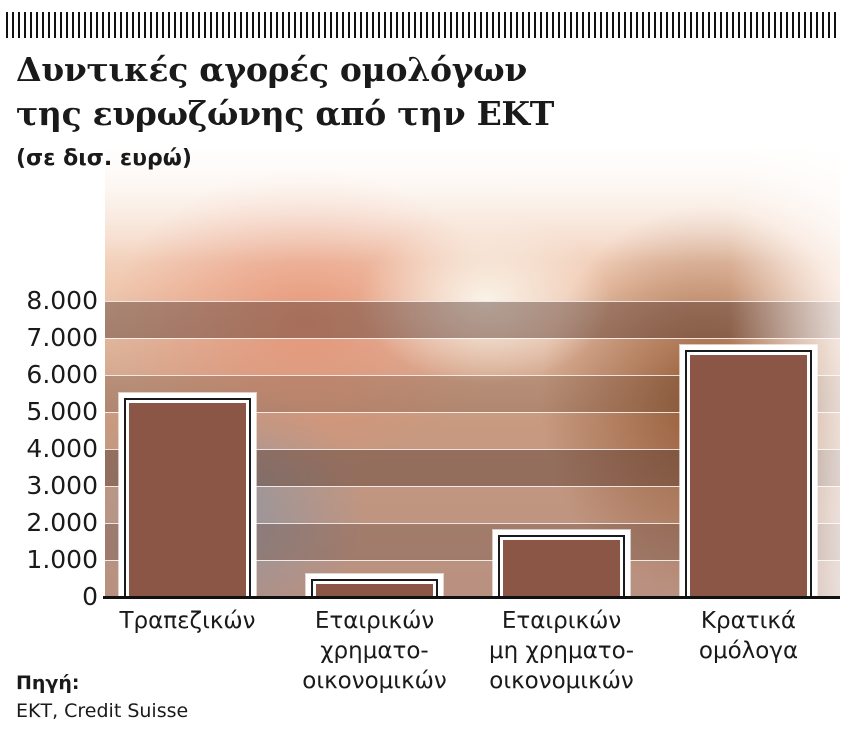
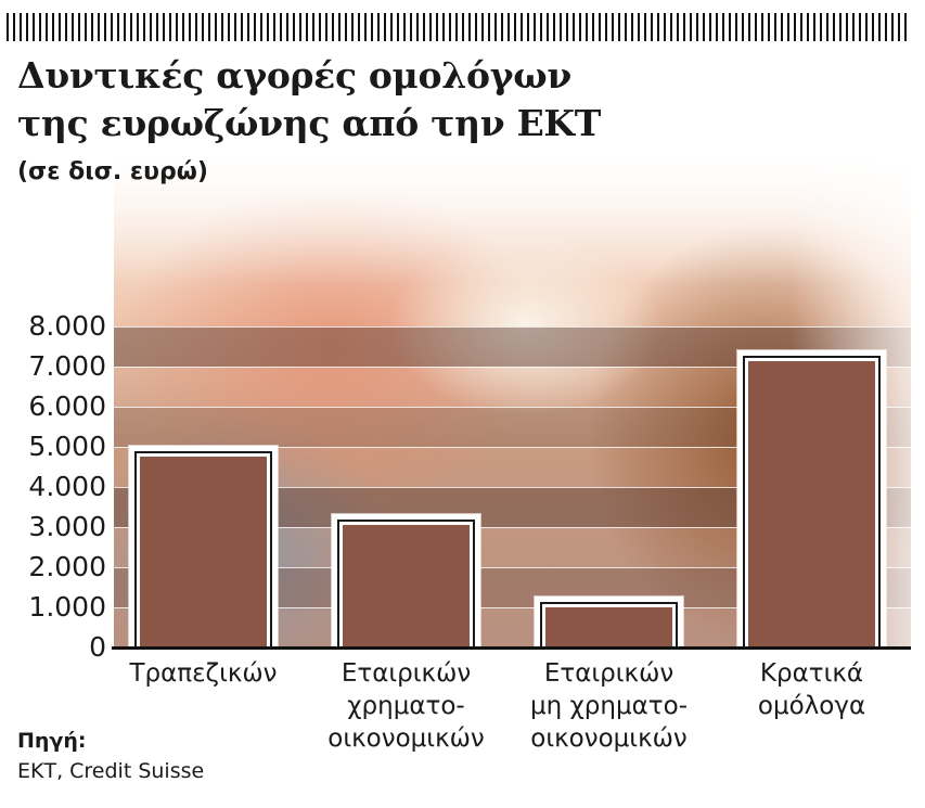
Τραπεζικών: 5300 -> 4800
Εταιρικών χρηματο-οικονομικών: 400 -> 3100
Εταιρικών μη χρηματο-οικονομικών: 1600 -> 1000
Κρατικά ομόλογα: 6600 -> 7200
